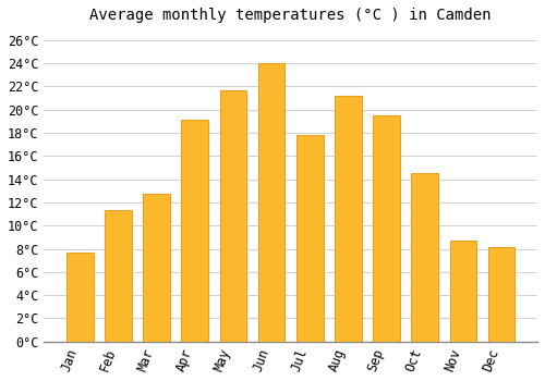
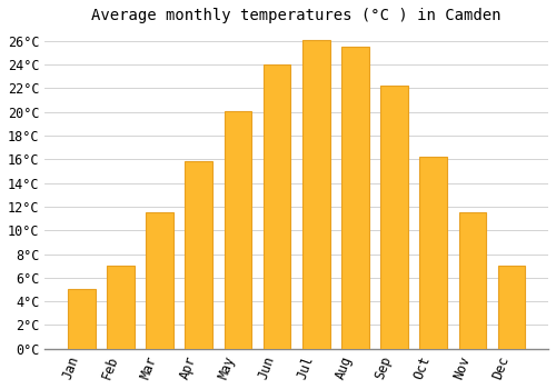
Jan: 7.7°C -> 5.0°C
Feb: 11.3°C -> 7.0°C
Mar: 12.7°C -> 11.5°C
Apr: 19.1°C -> 15.8°C
May: 21.7°C -> 20.1°C
Jul: 17.8°C -> 26.1°C
Aug: 21.2°C -> 25.5°C
Sep: 19.5°C -> 22.2°C
Oct: 14.5°C -> 16.2°C
Nov: 8.7°C -> 11.5°C
Dec: 8.1°C -> 7.0°C
